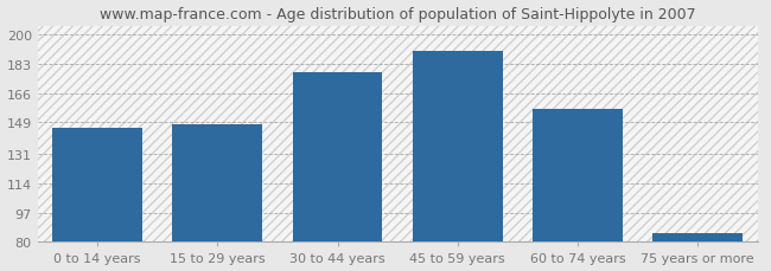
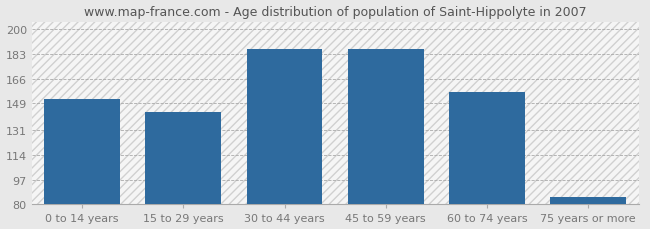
0 to 14 years: 146 -> 152
15 to 29 years: 148 -> 143
30 to 44 years: 178 -> 186
45 to 59 years: 190 -> 186
